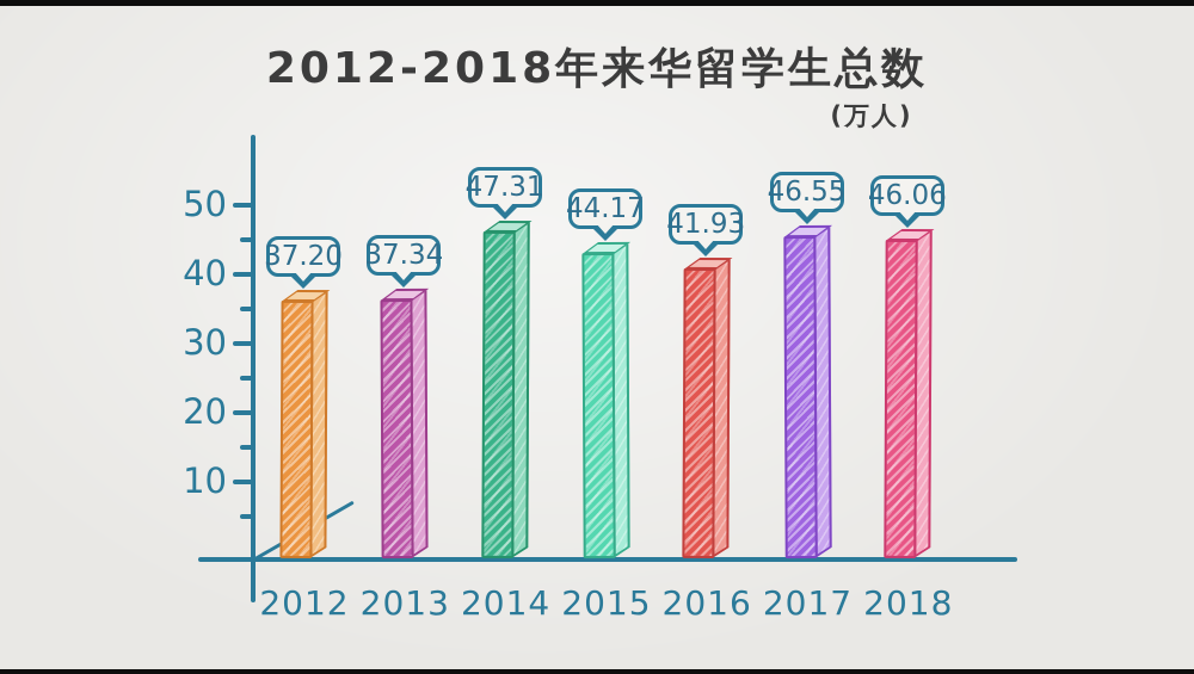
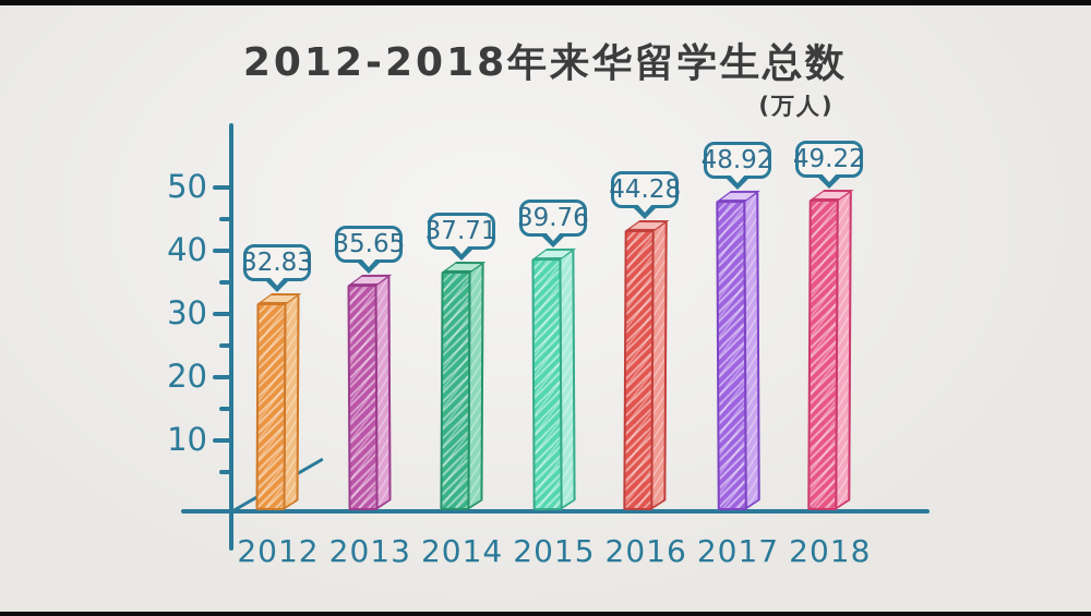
2012: 37.20 -> 32.83
2013: 37.34 -> 35.65
2014: 47.31 -> 37.71
2015: 44.17 -> 39.76
2016: 41.93 -> 44.28
2017: 46.55 -> 48.92
2018: 46.06 -> 49.22
